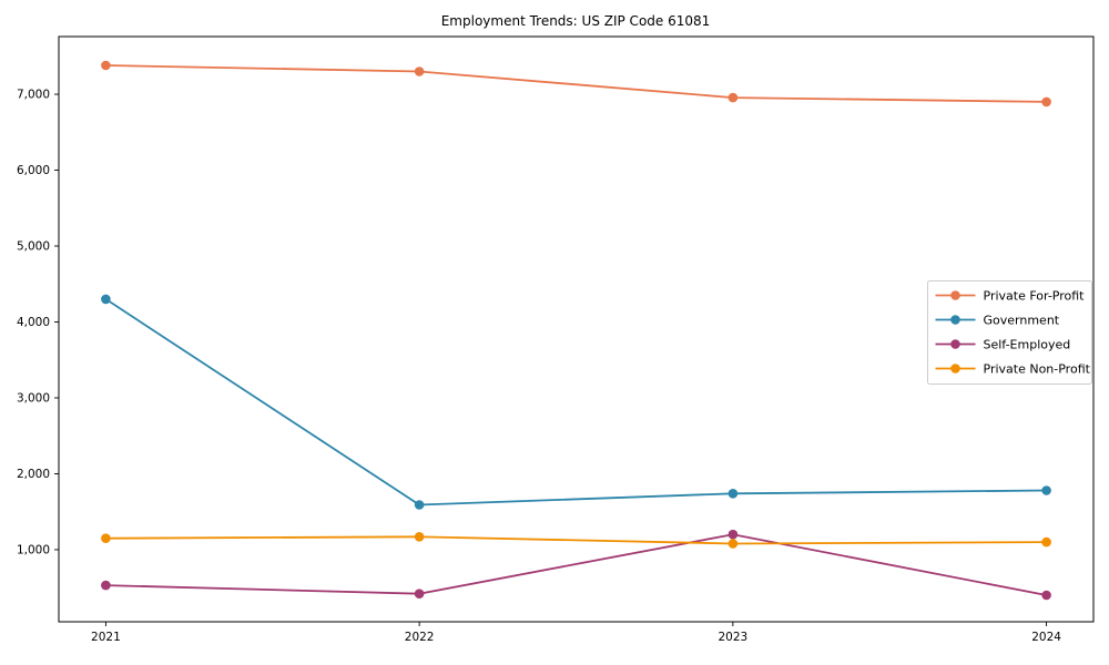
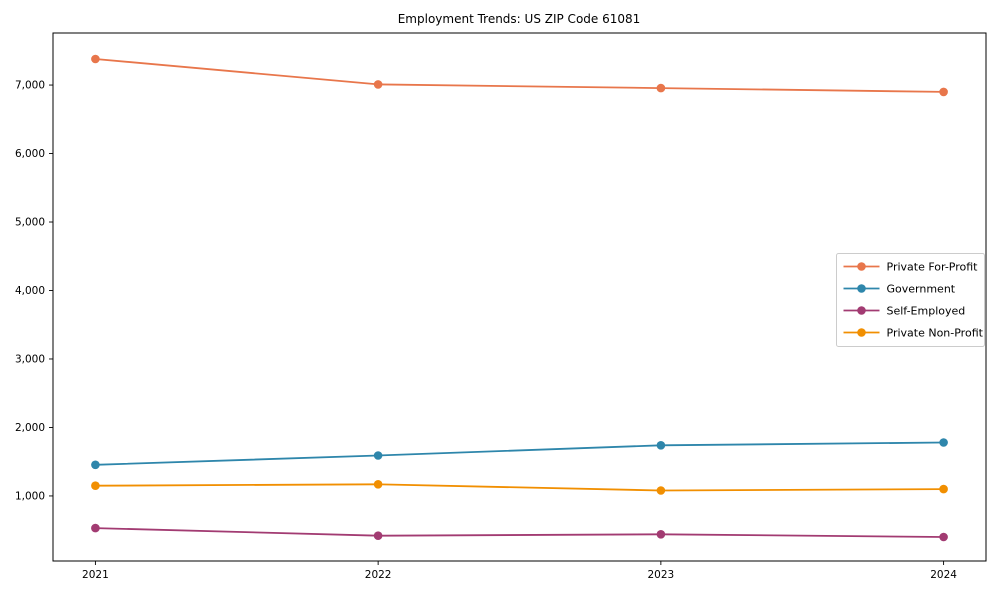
Government/2021: 4300 -> 1500
Private For-Profit/2022: 7300 -> 7000
Self-Employed/2023: 1200 -> 400
